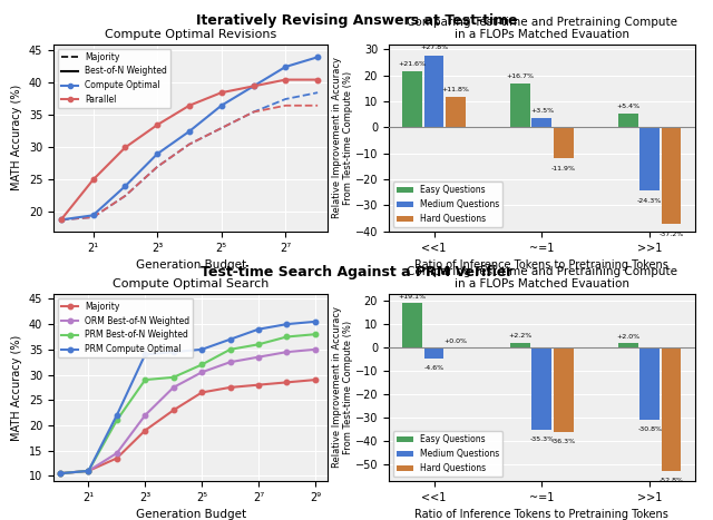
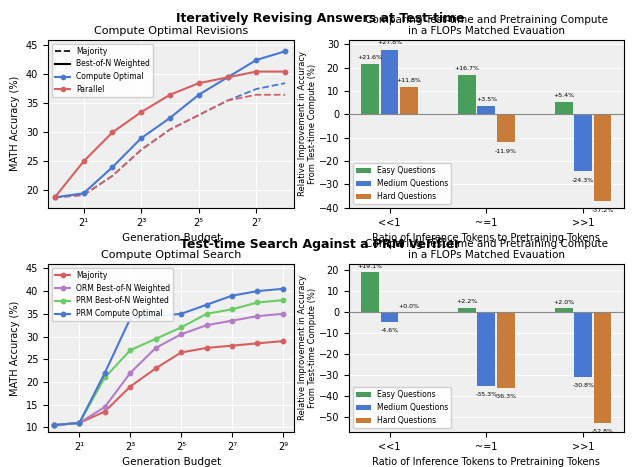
Compute Optimal Search/PRM Best-of-N Weighted/2³: 29.0 -> 27.0
